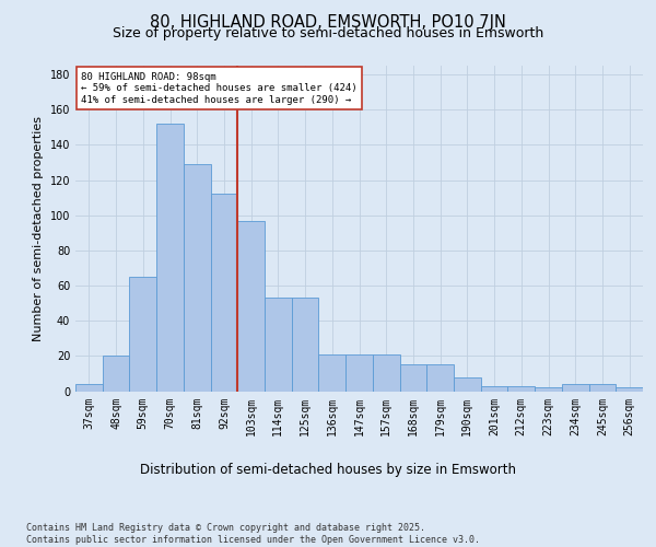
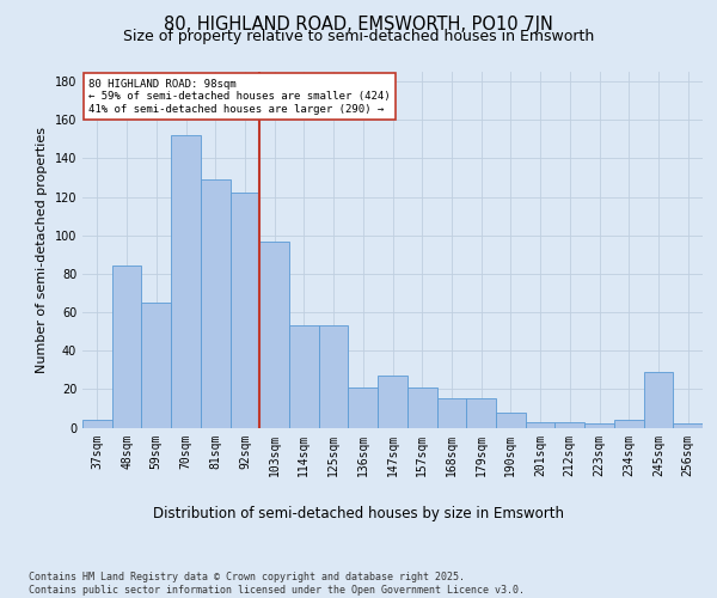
48sqm: 20 -> 84
92sqm: 112 -> 122
147sqm: 21 -> 27
245sqm: 4 -> 29
